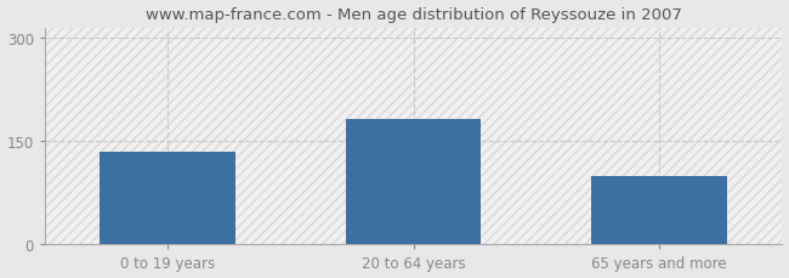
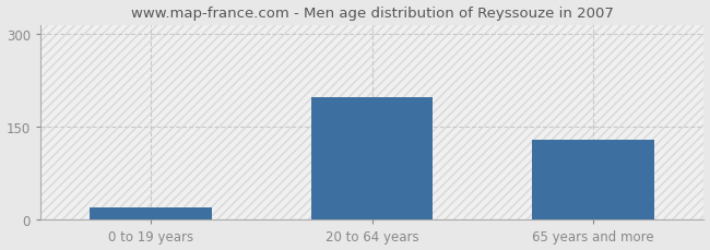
0 to 19 years: 135 -> 20
20 to 64 years: 183 -> 198
65 years and more: 100 -> 130
